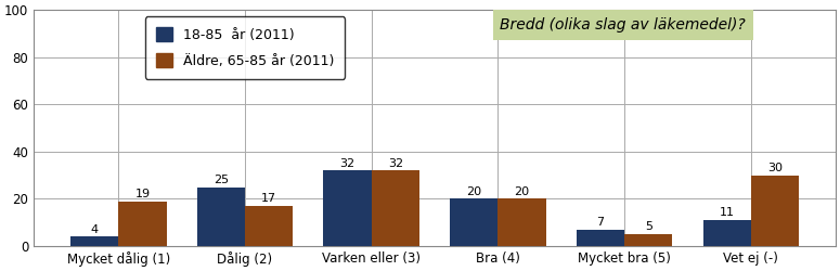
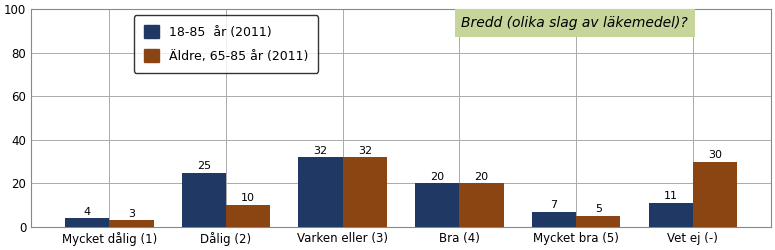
Äldre, 65-85 år (2011)/Mycket dålig (1): 19 -> 3
Äldre, 65-85 år (2011)/Dålig (2): 17 -> 10
